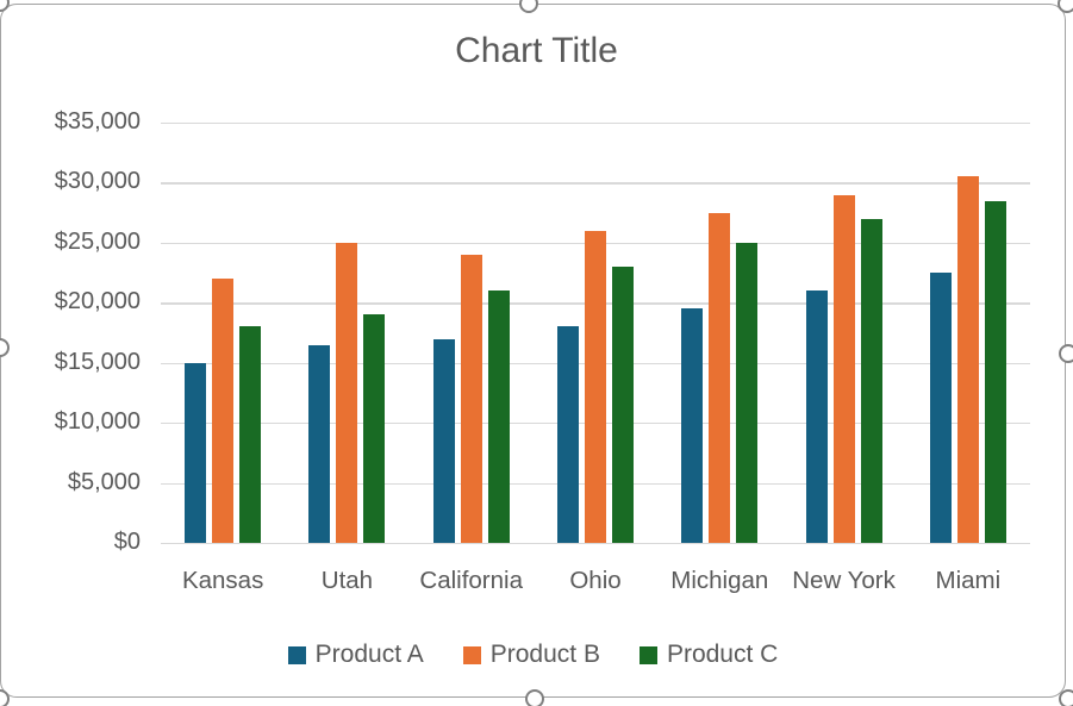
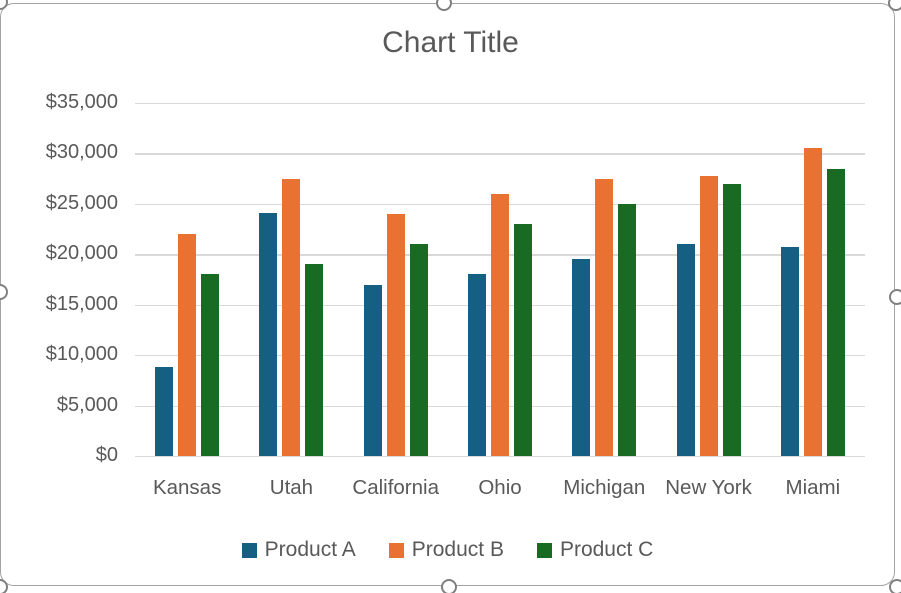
Product A/Kansas: $15000 -> $8800
Product A/Utah: $16500 -> $24100
Product B/Utah: $25000 -> $27500
Product B/New York: $29000 -> $27800
Product A/Miami: $22500 -> $20700
